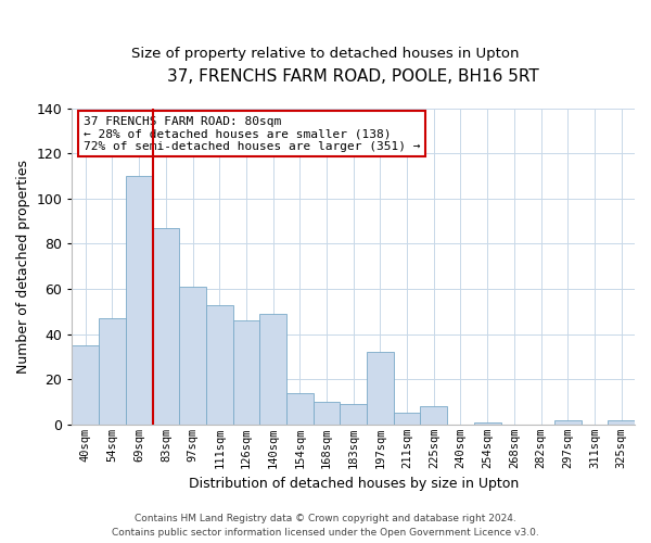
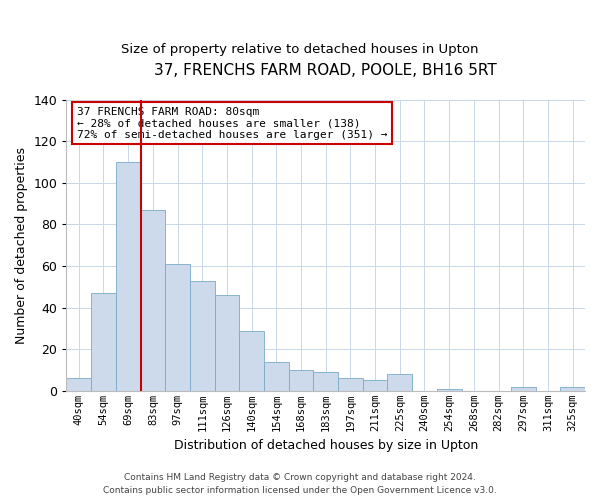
40sqm: 35 -> 6
140sqm: 49 -> 29
197sqm: 32 -> 6
